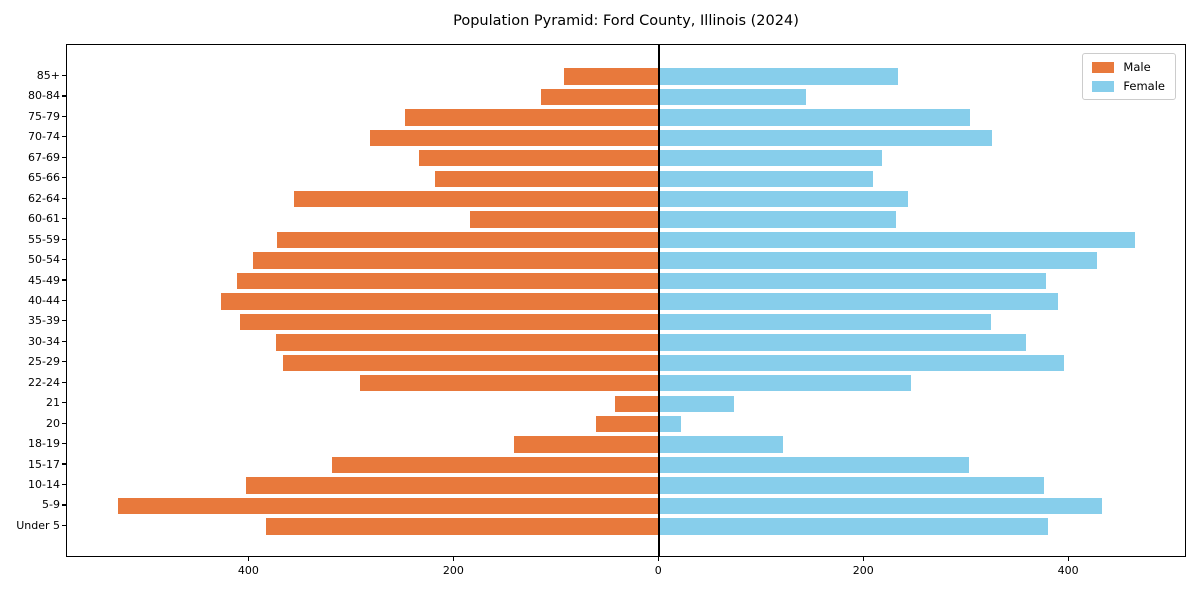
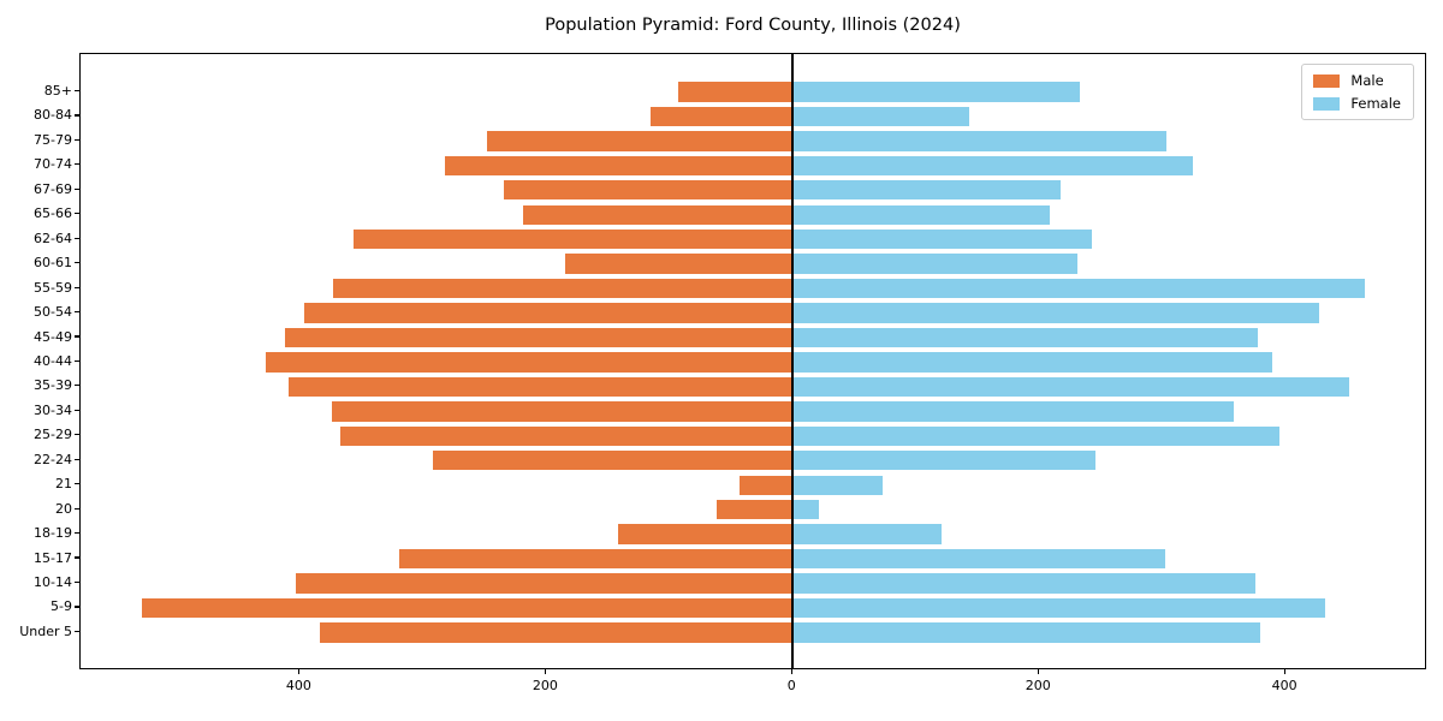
Female/35-39: 324 -> 452
